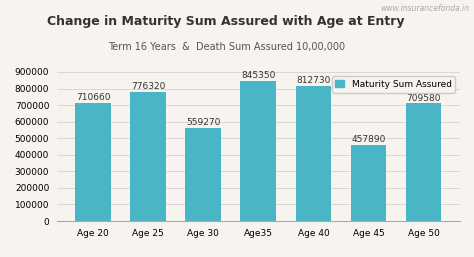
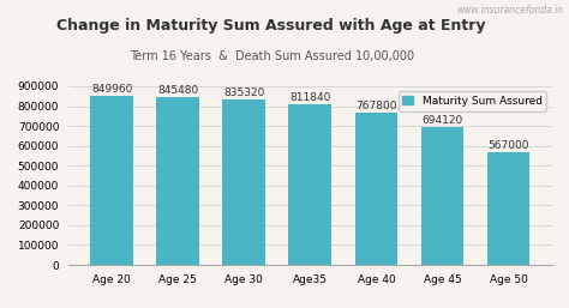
Age 20: 710660 -> 849960
Age 25: 776320 -> 845480
Age 30: 559270 -> 835320
Age35: 845350 -> 811840
Age 40: 812730 -> 767800
Age 45: 457890 -> 694120
Age 50: 709580 -> 567000
